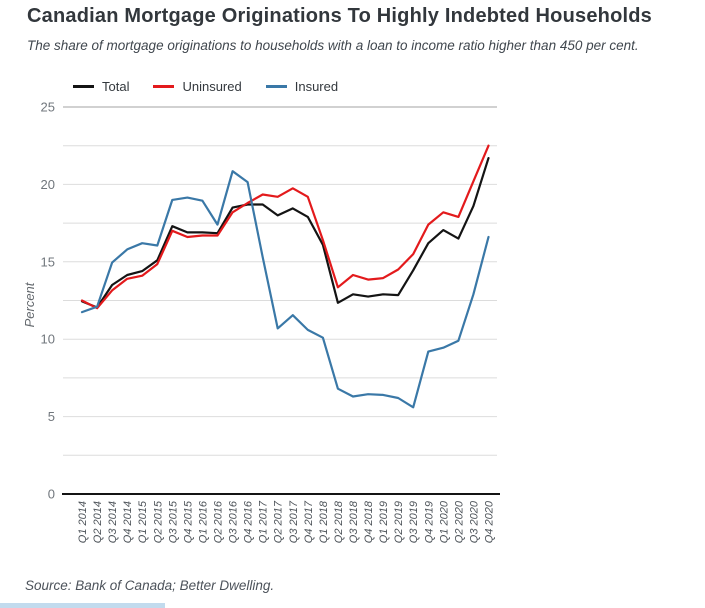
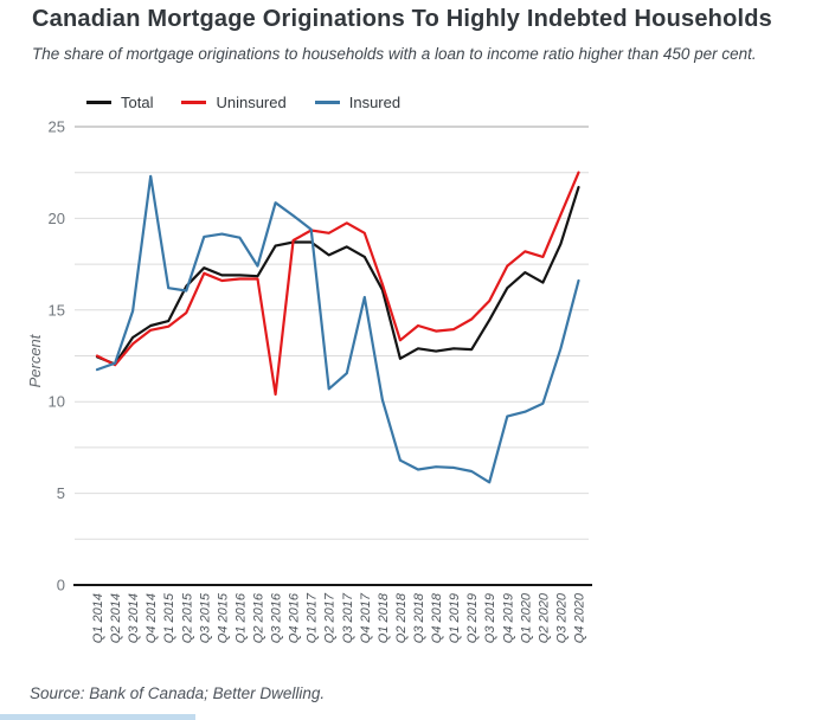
Insured/Q4 2014: 15.8 -> 22.3
Total/Q2 2015: 15.1 -> 16.3
Uninsured/Q3 2016: 18.2 -> 10.4
Insured/Q1 2017: 15.3 -> 19.4
Insured/Q4 2017: 10.6 -> 15.7
